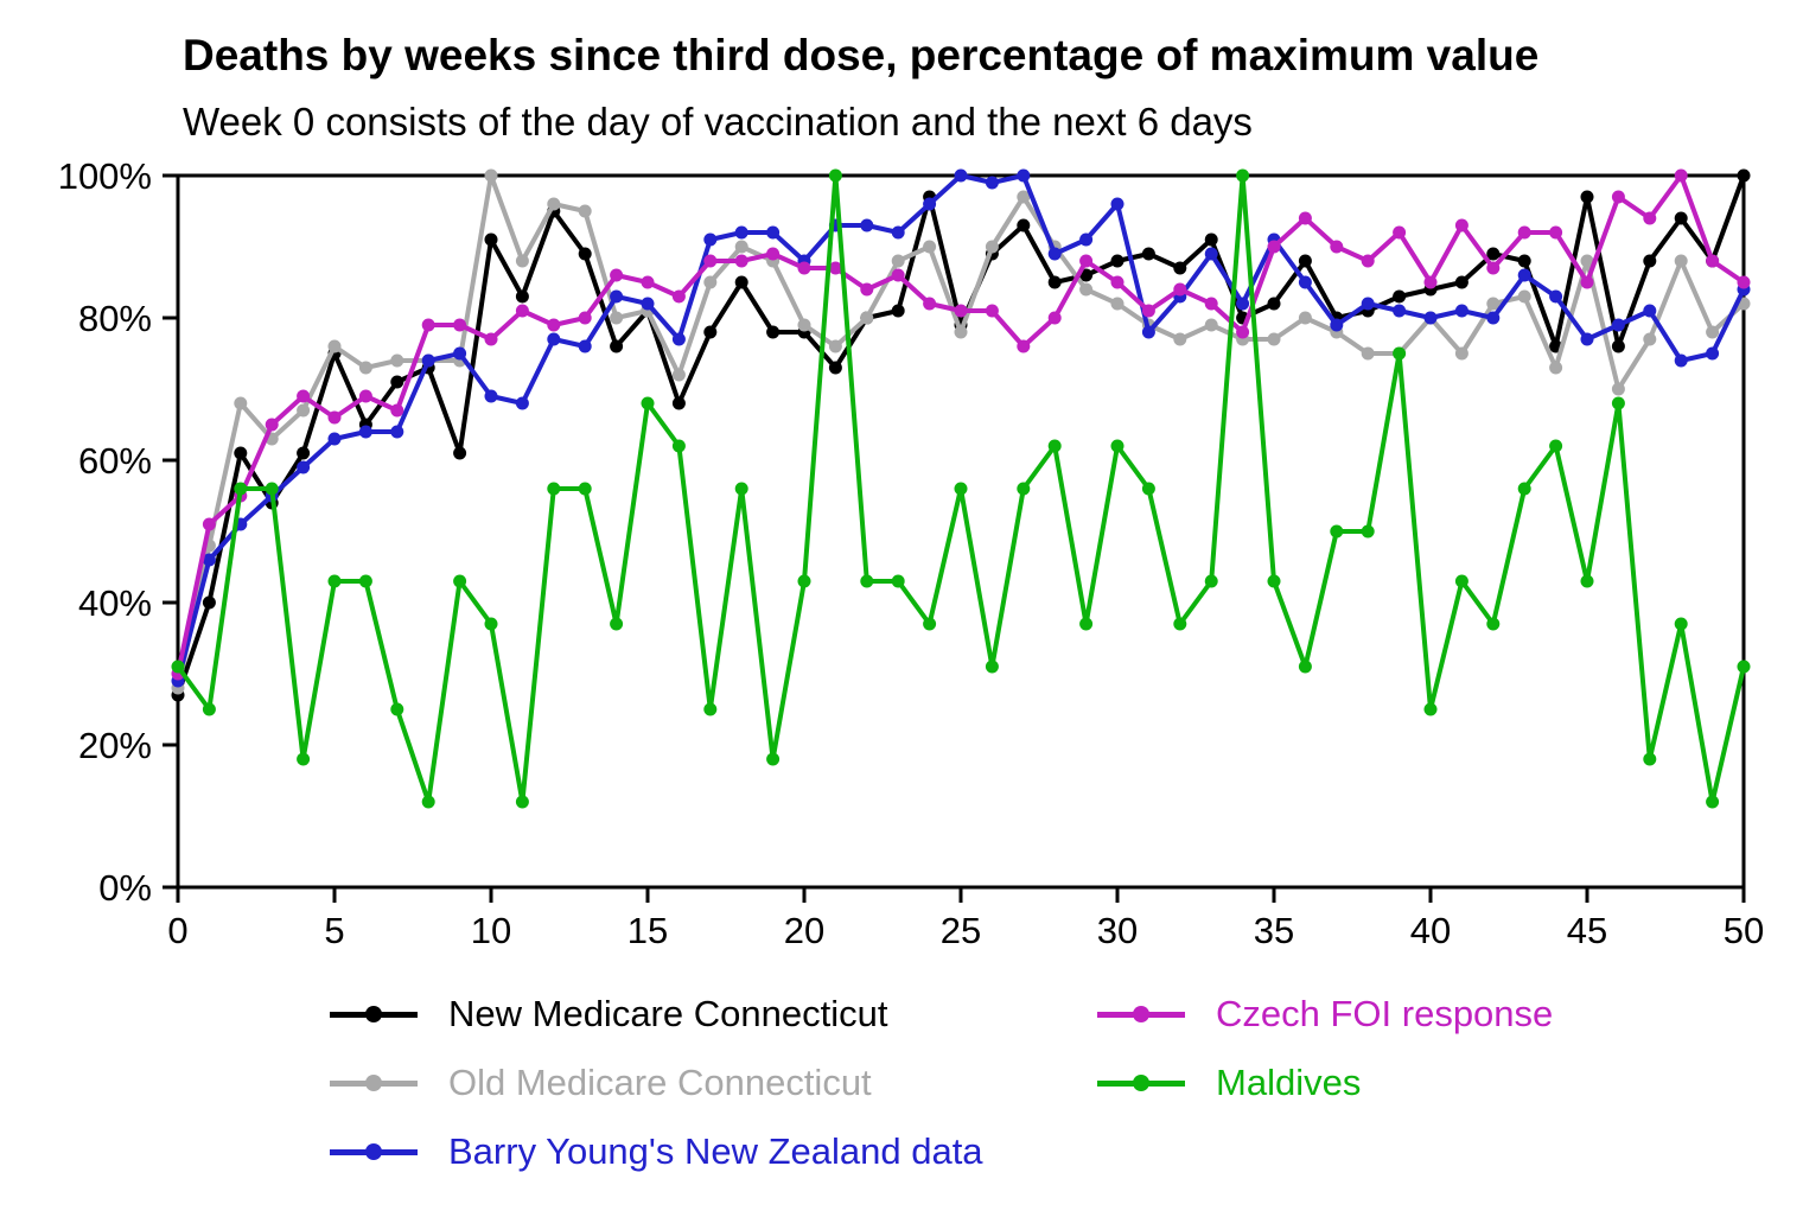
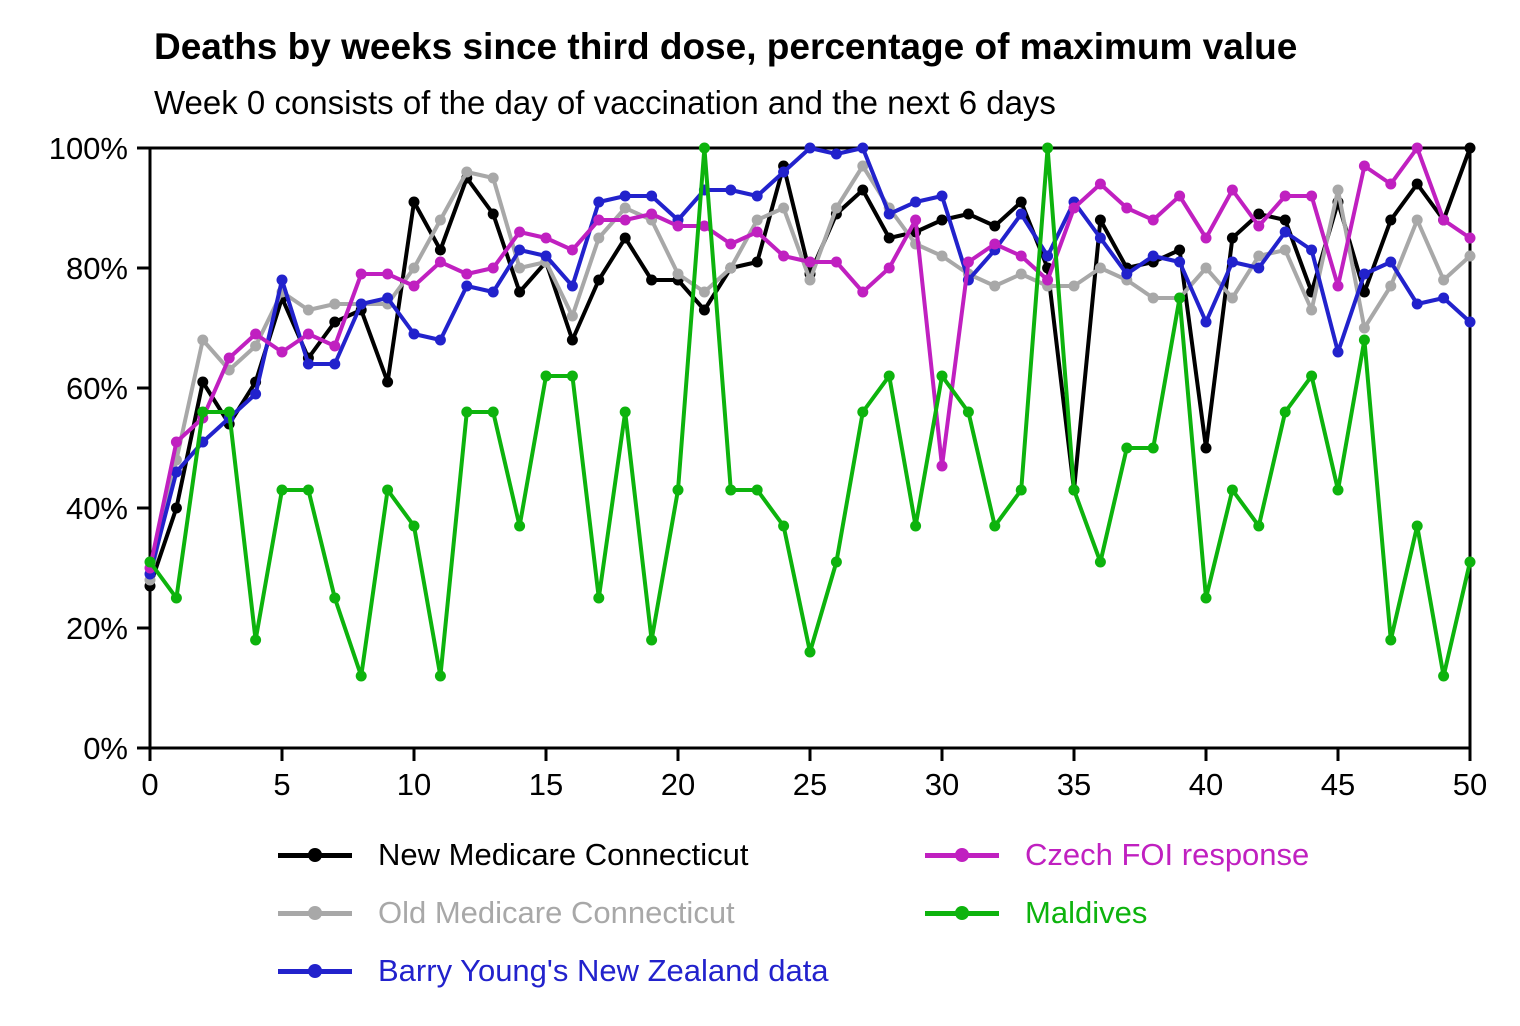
Barry Young's New Zealand data/5: 63% -> 78%
Old Medicare Connecticut/10: 100% -> 80%
Maldives/15: 68% -> 62%
Maldives/25: 56% -> 16%
Barry Young's New Zealand data/30: 96% -> 92%
Czech FOI response/30: 85% -> 47%
New Medicare Connecticut/35: 82% -> 43%
New Medicare Connecticut/40: 84% -> 50%
Barry Young's New Zealand data/40: 80% -> 71%
New Medicare Connecticut/45: 97% -> 91%
Old Medicare Connecticut/45: 88% -> 93%
Barry Young's New Zealand data/45: 77% -> 66%
Czech FOI response/45: 85% -> 77%
Barry Young's New Zealand data/50: 84% -> 71%
